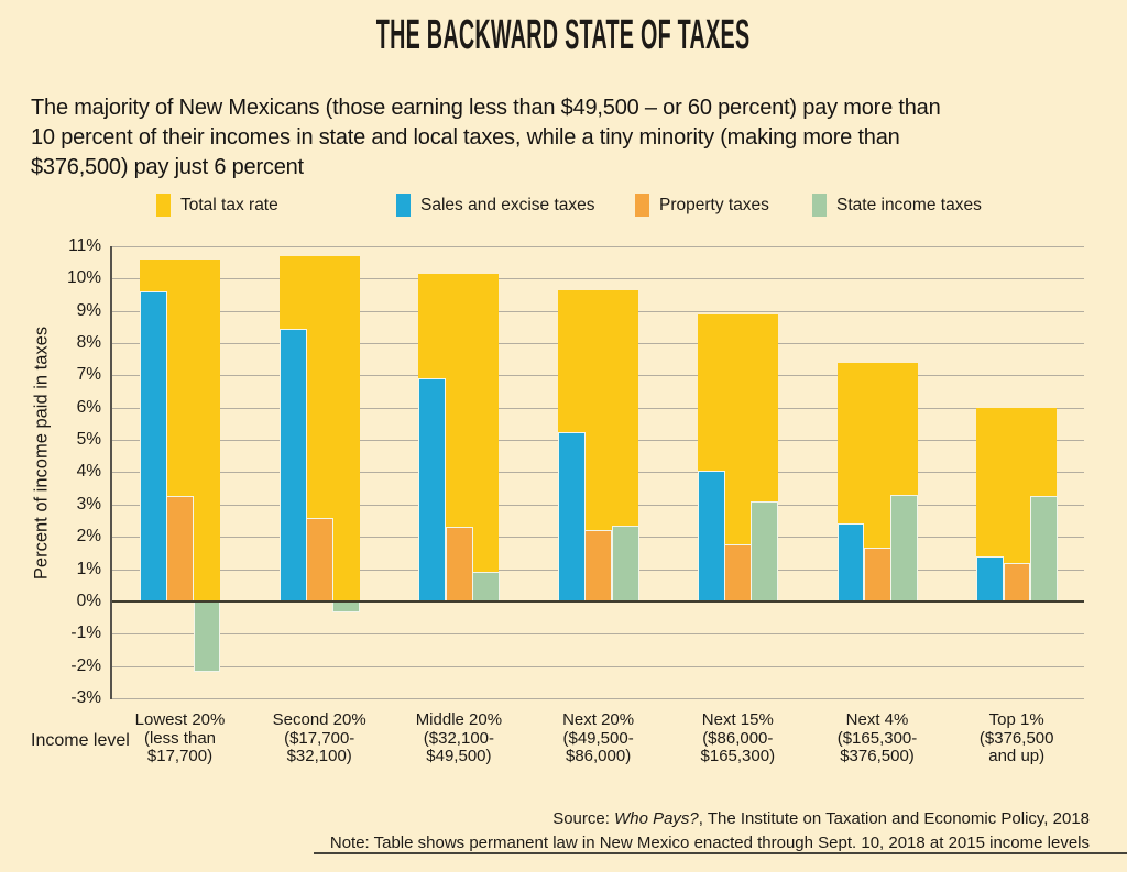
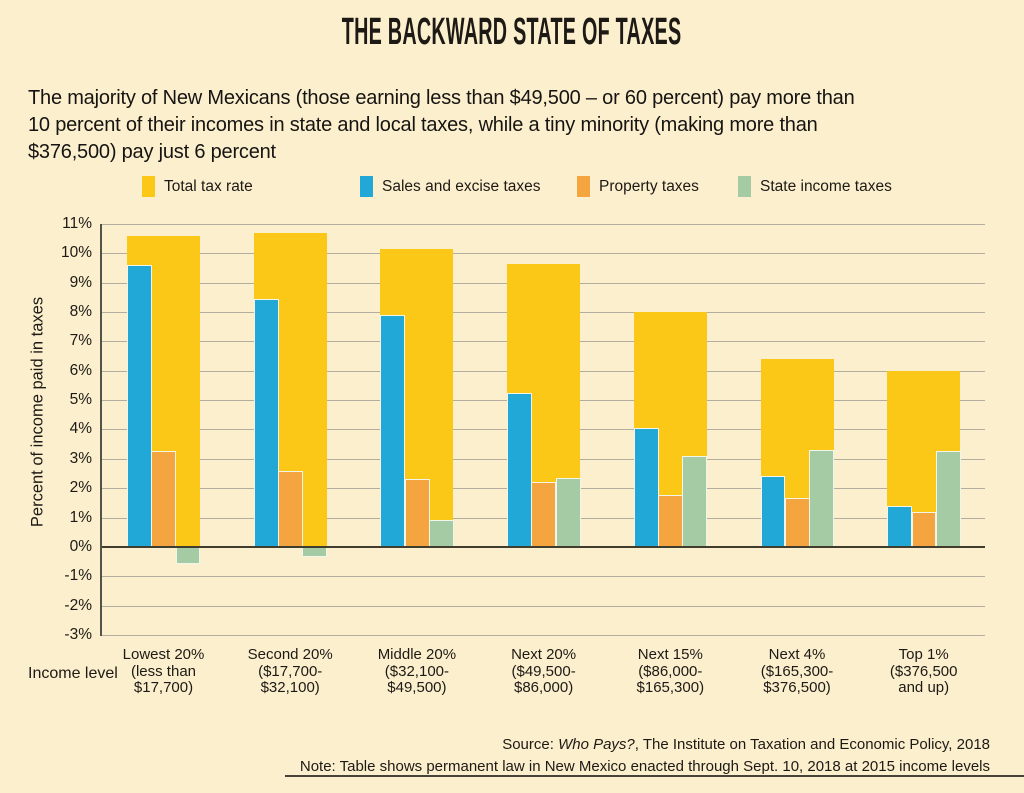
State income taxes/Lowest 20% (less than $17,700): -2.2% -> -0.6%
Sales and excise taxes/Middle 20% ($32,100-$49,500): 6.9% -> 7.9%
Total tax rate/Next 15% ($86,000-$165,300): 8.9% -> 8.0%
Total tax rate/Next 4% ($165,300-$376,500): 7.4% -> 6.4%
